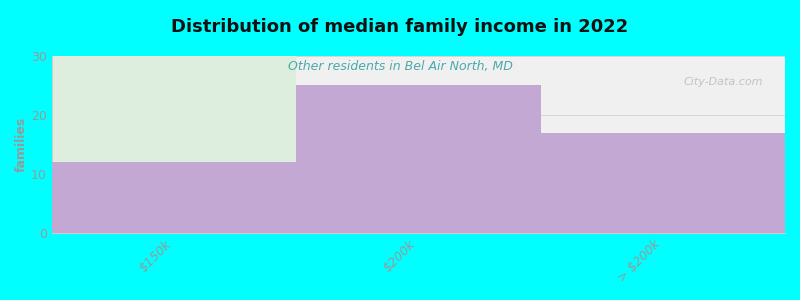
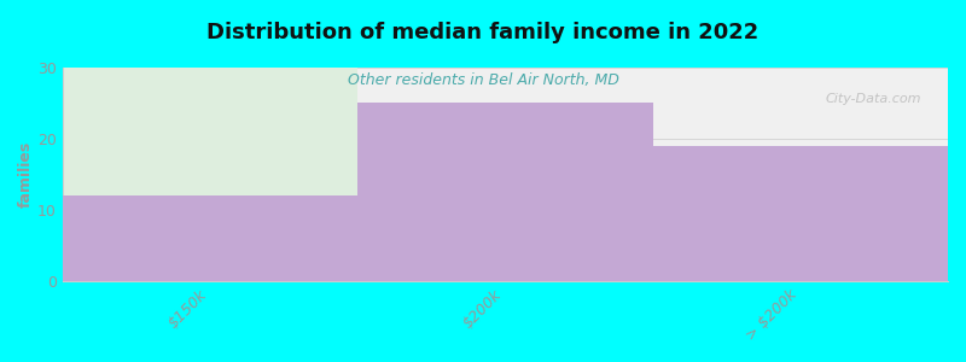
> $200k: 17 -> 19
